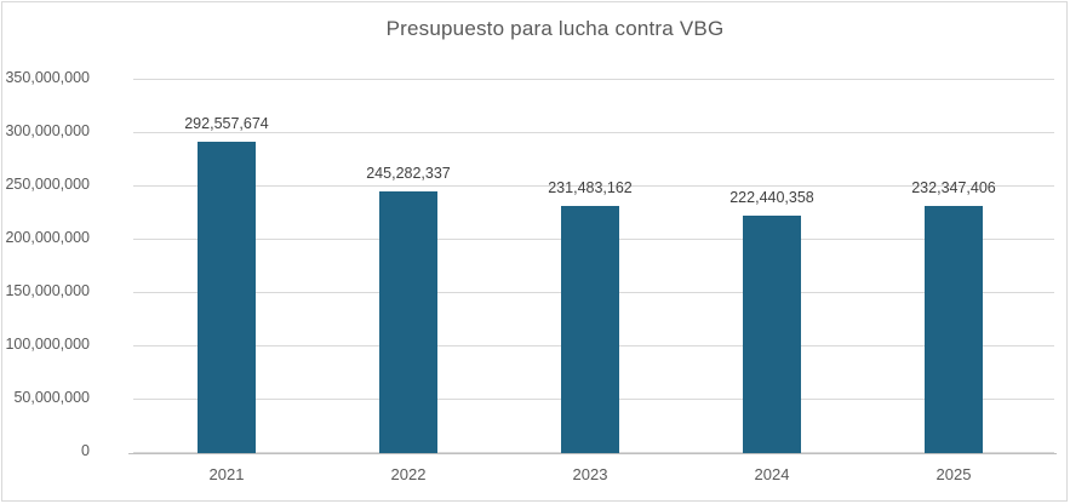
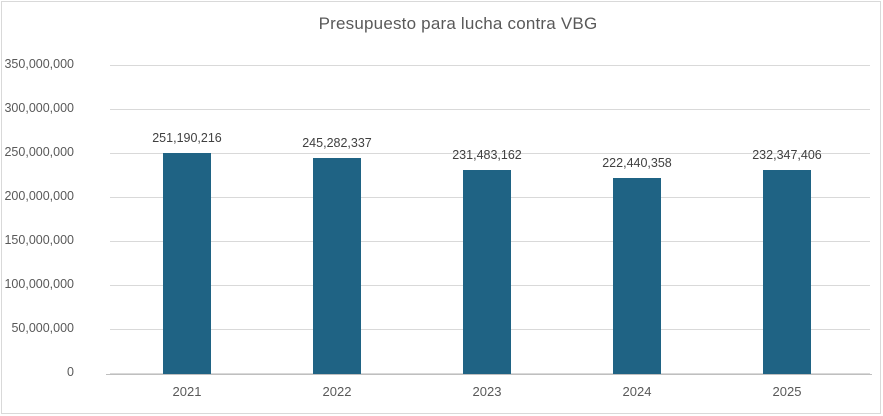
2021: 292,557,674 -> 251,190,216
